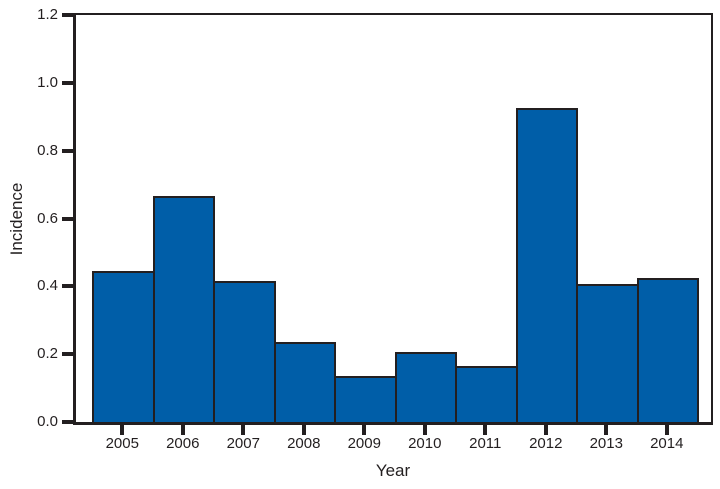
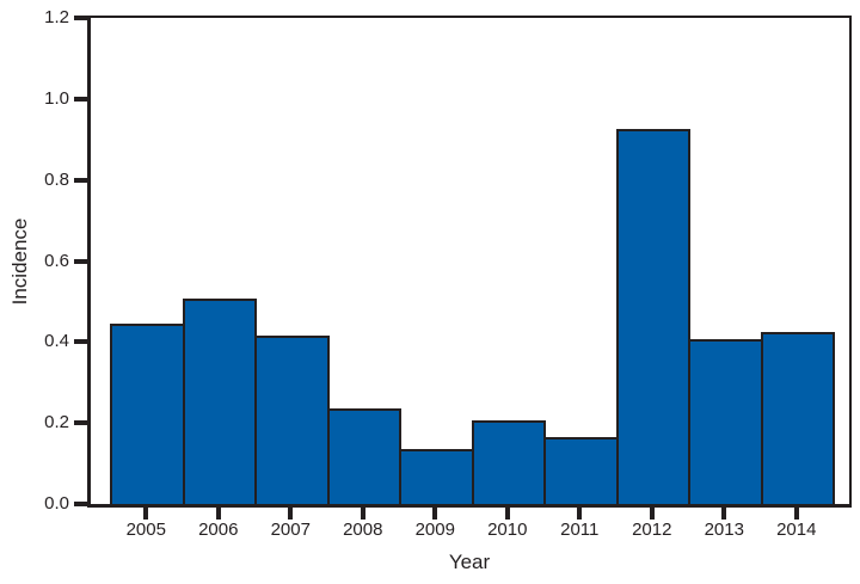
2006: 0.66 -> 0.50
